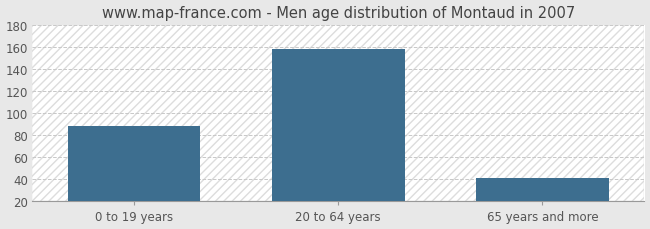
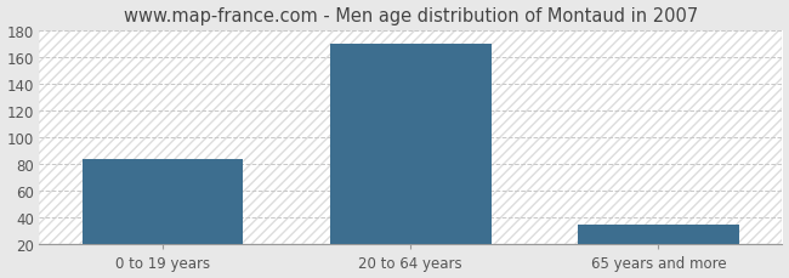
0 to 19 years: 88 -> 83
20 to 64 years: 158 -> 170
65 years and more: 41 -> 34
